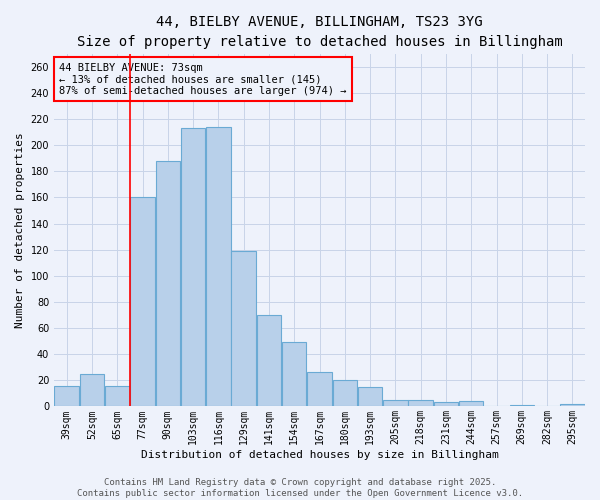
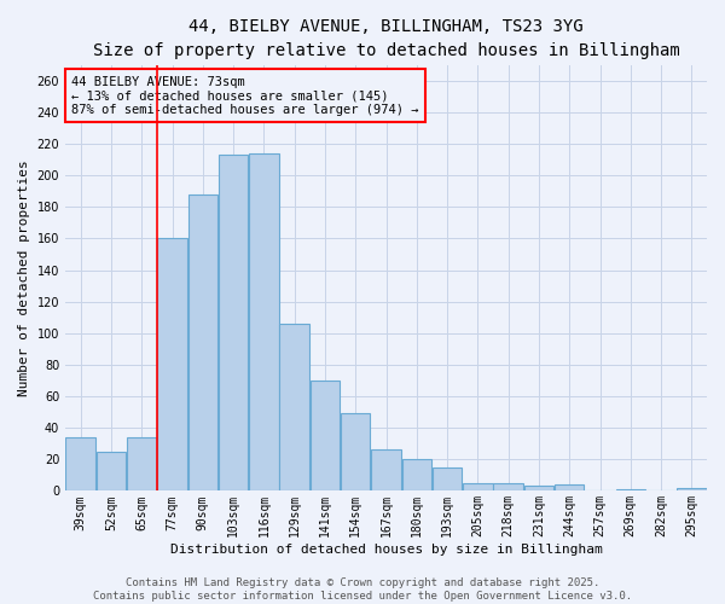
39sqm: 16 -> 34
65sqm: 16 -> 34
129sqm: 119 -> 106
